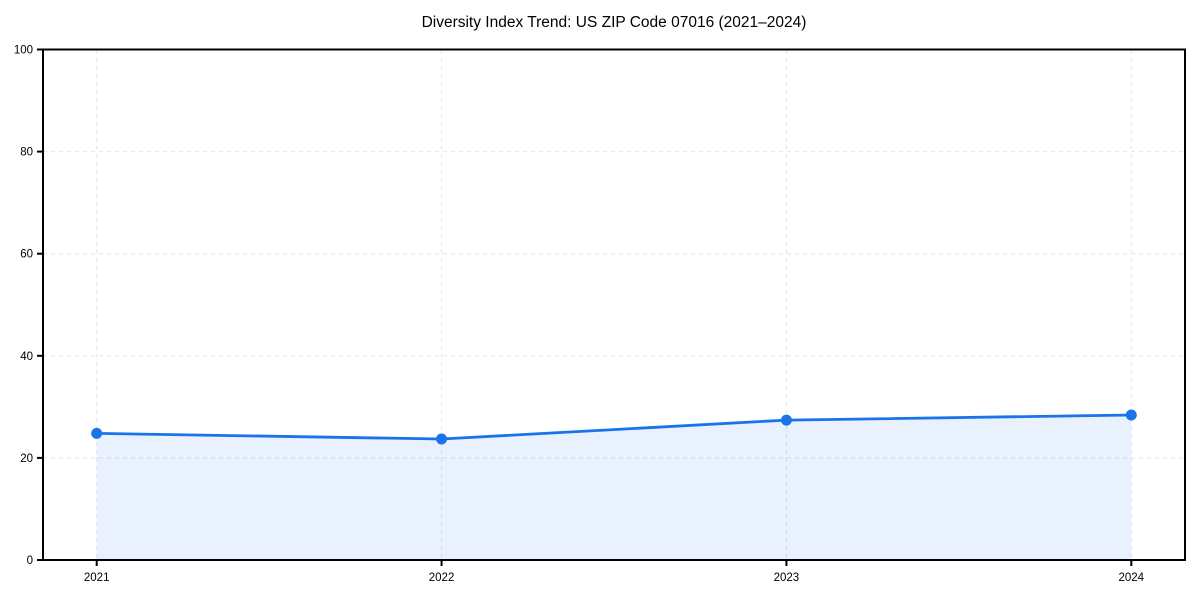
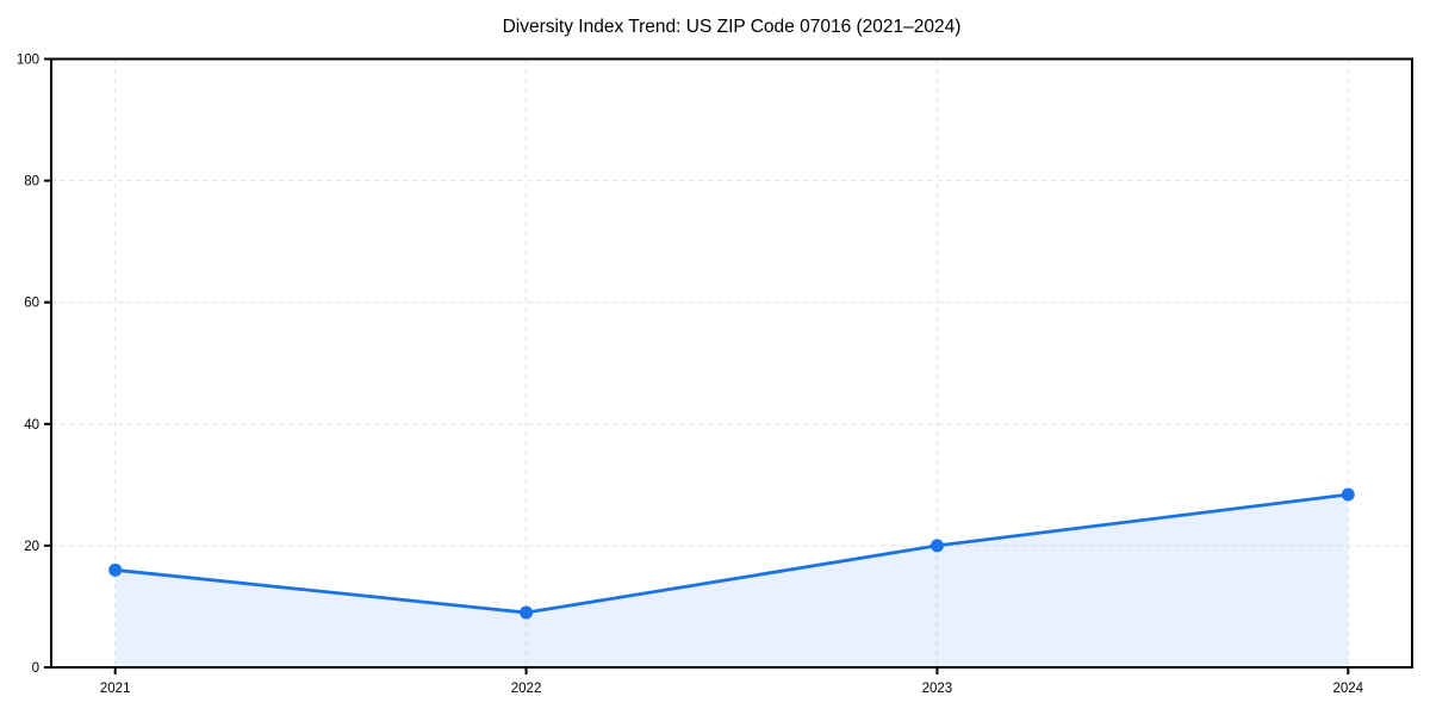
2021: 25 -> 16
2022: 24 -> 9
2023: 27 -> 20
